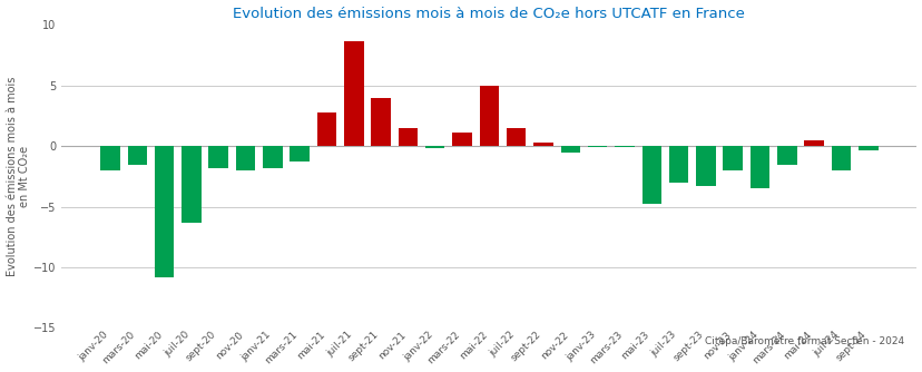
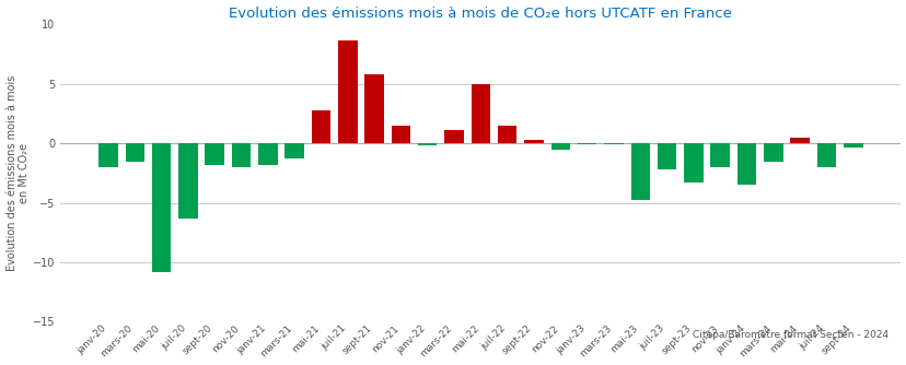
sept-21: 4.0 -> 5.8
juil-23: -3.0 -> -2.2
